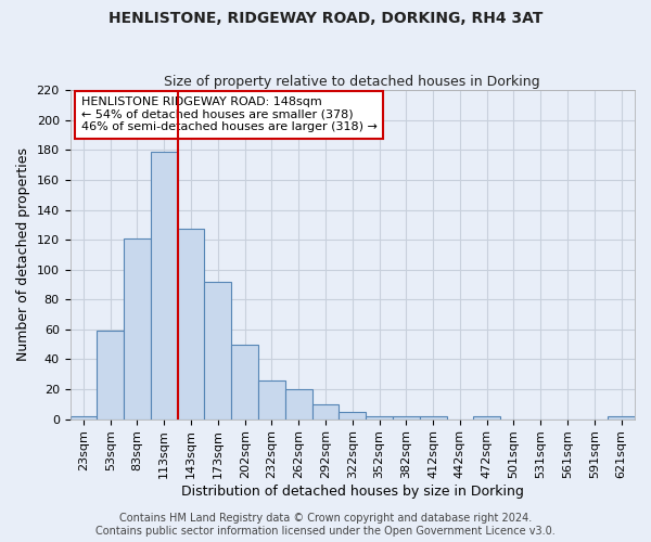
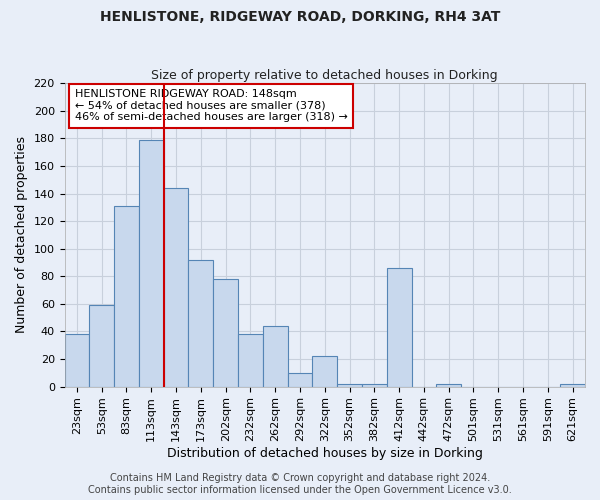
23sqm: 2 -> 38
83sqm: 121 -> 131
143sqm: 127 -> 144
202sqm: 50 -> 78
232sqm: 26 -> 38
262sqm: 20 -> 44
322sqm: 5 -> 22
412sqm: 2 -> 86
